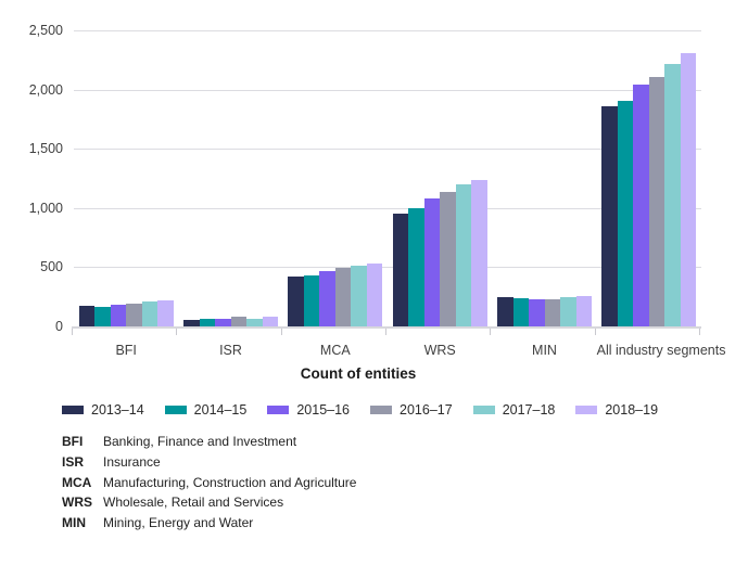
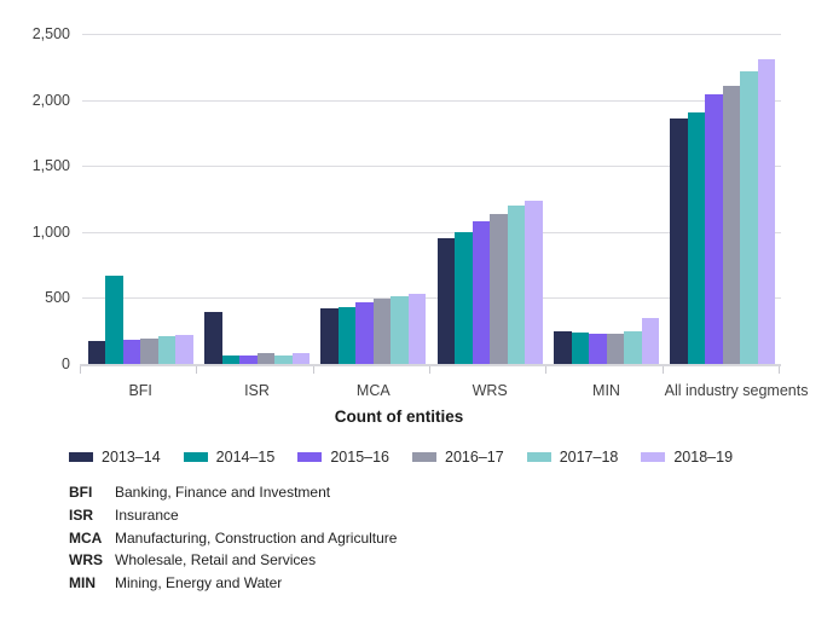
2014–15/BFI: 170 -> 670
2013–14/ISR: 60 -> 390
2018–19/MIN: 260 -> 350
